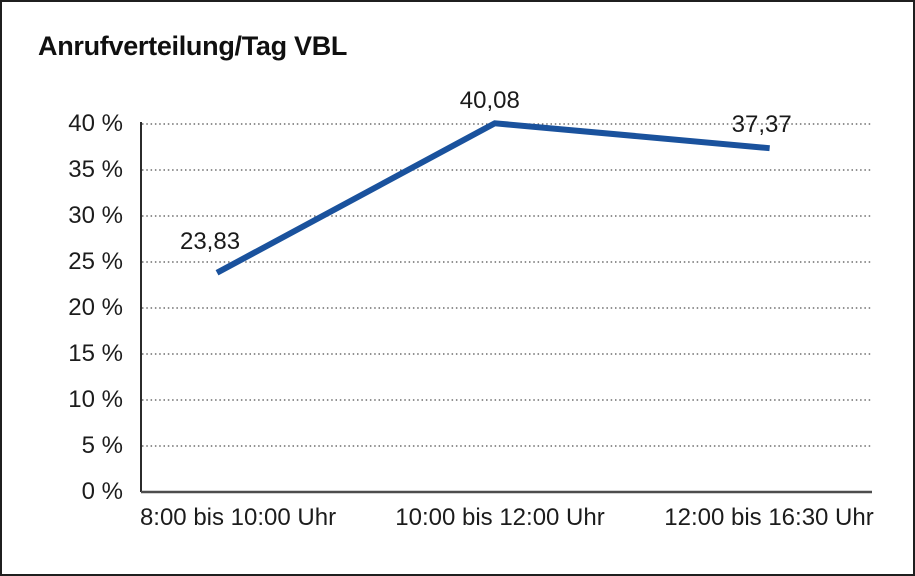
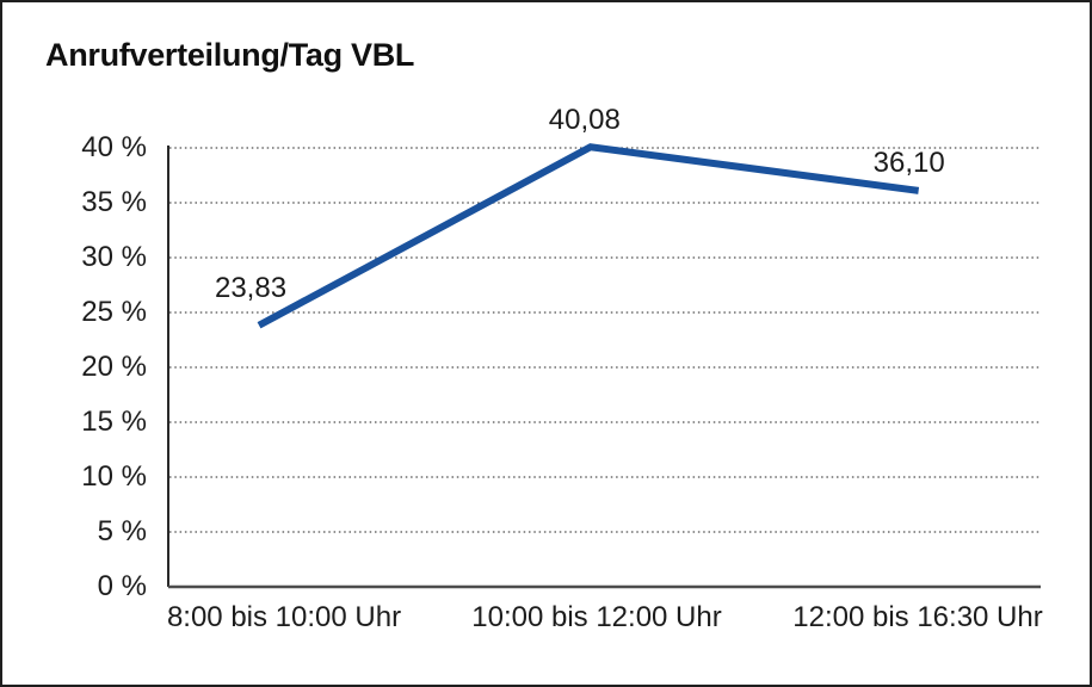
12:00 bis 16:30 Uhr: 37,37 -> 36,10
